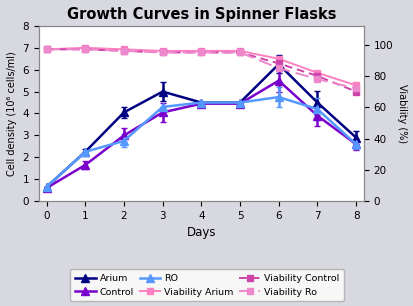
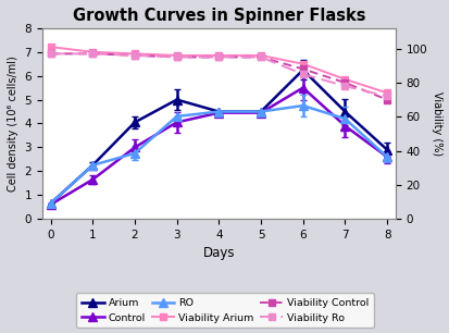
Viability Arium/0: 97 -> 101
